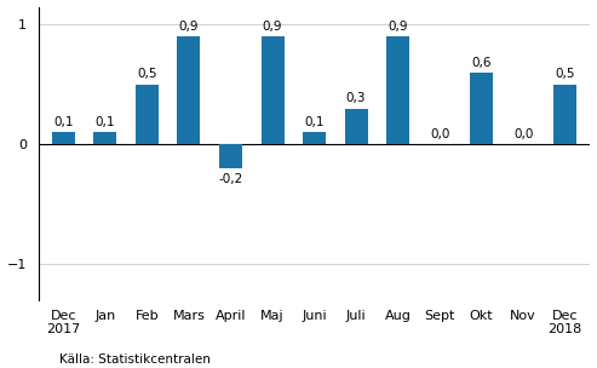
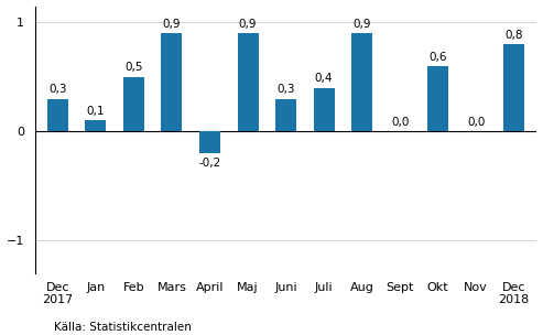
Dec 2017: 0,1 -> 0,3
Juni: 0,1 -> 0,3
Juli: 0,3 -> 0,4
Dec 2018: 0,5 -> 0,8
